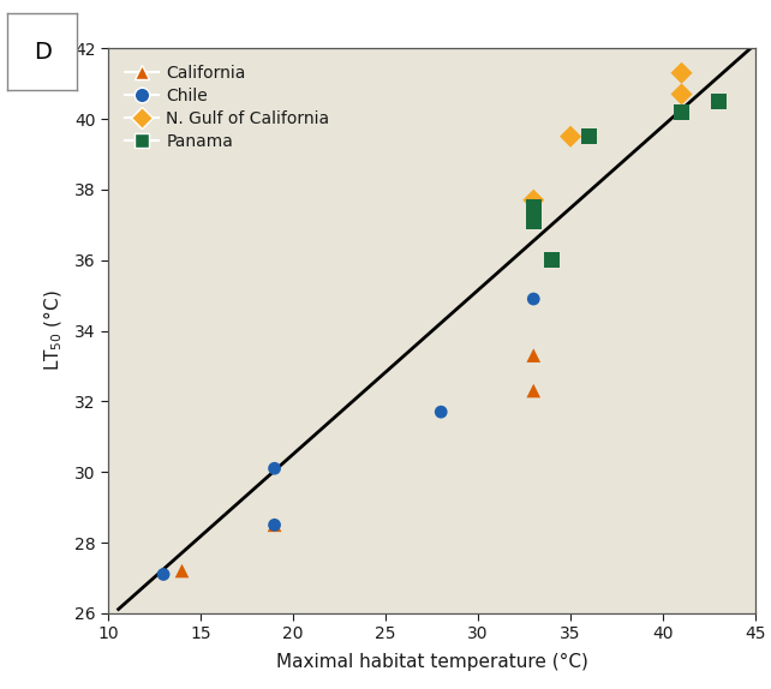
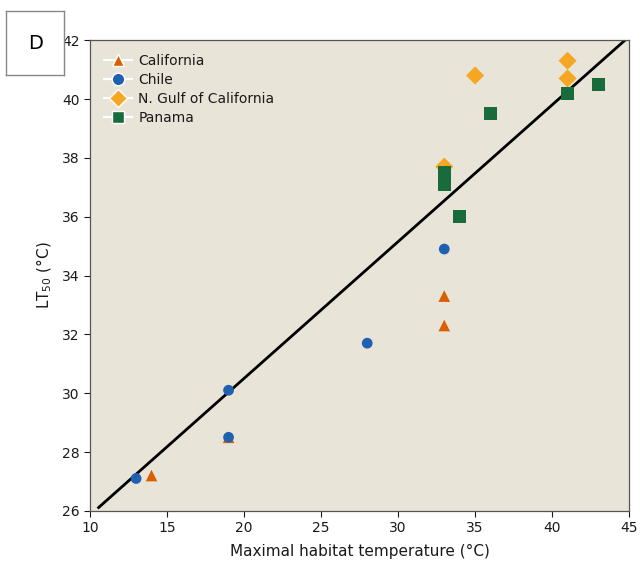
N. Gulf of California/35: 39.5 -> 40.8
